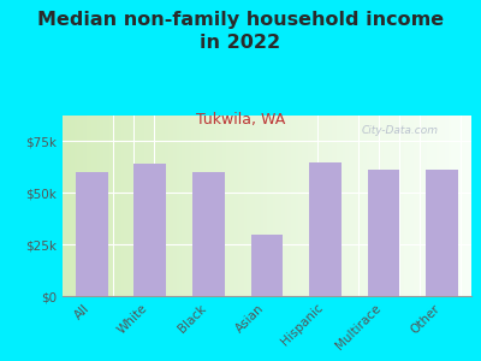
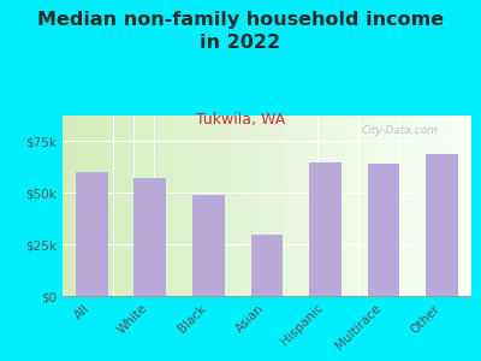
White: $64k -> $57k
Black: $60k -> $49k
Multirace: $61k -> $64k
Other: $61k -> $69k
